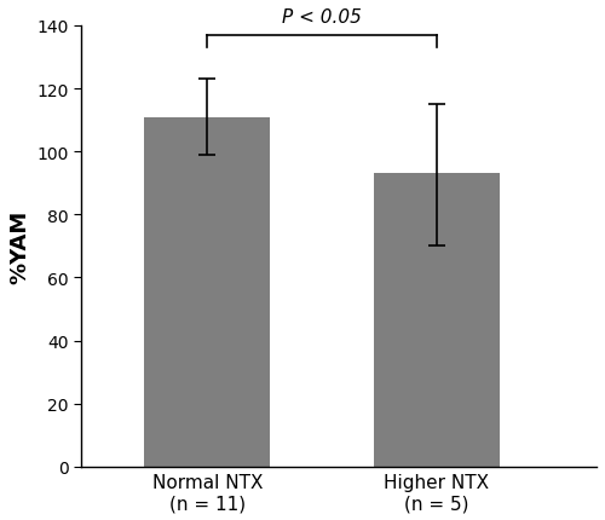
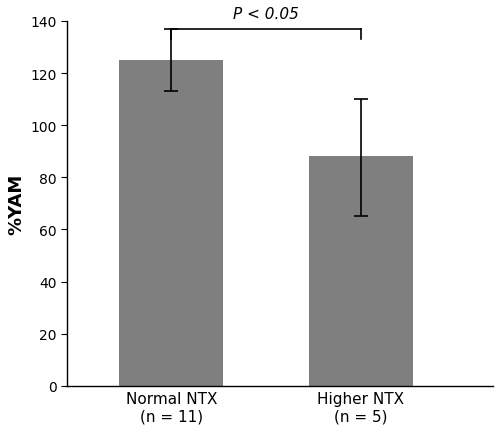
Normal NTX (n = 11): 111 -> 125
Higher NTX (n = 5): 93 -> 88
